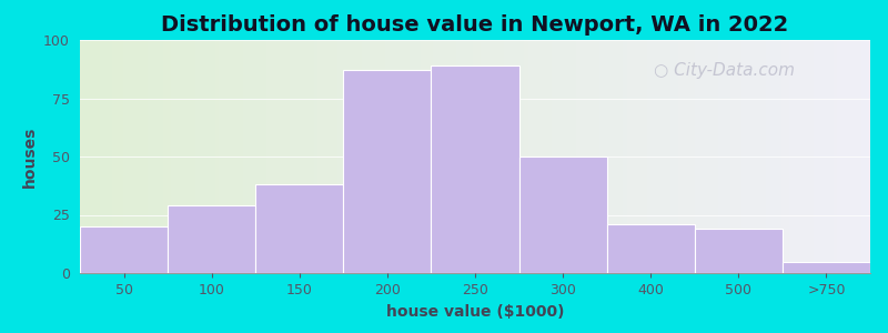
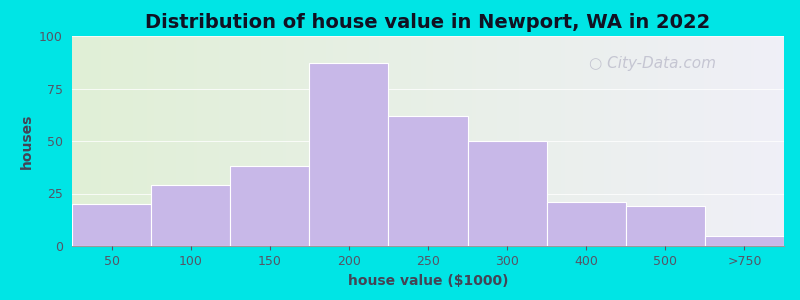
250: 89 -> 62
